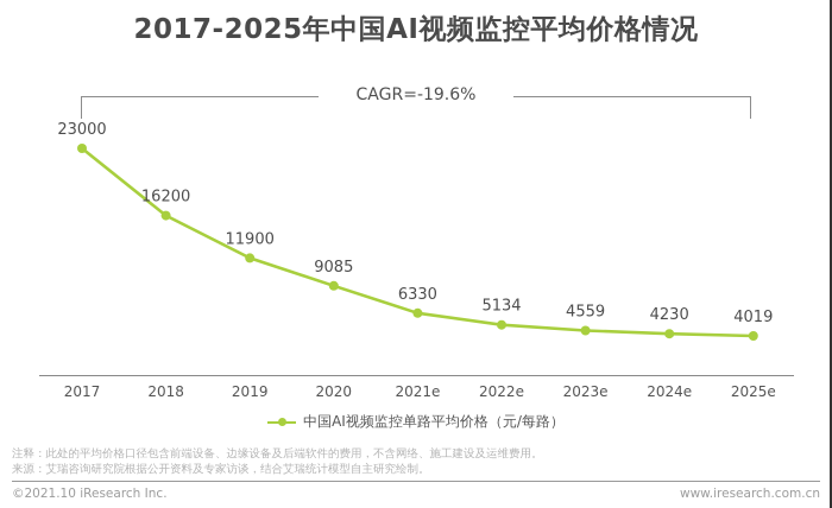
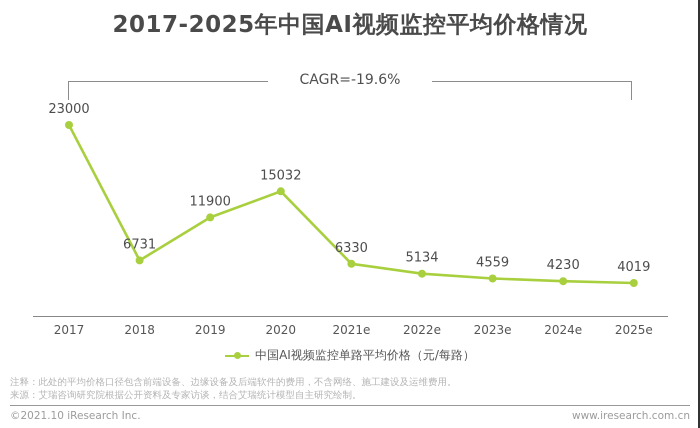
2018: 16200 -> 6731
2020: 9085 -> 15032
